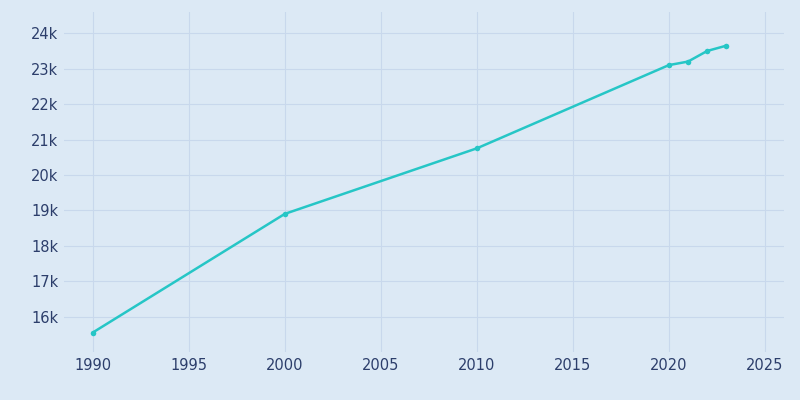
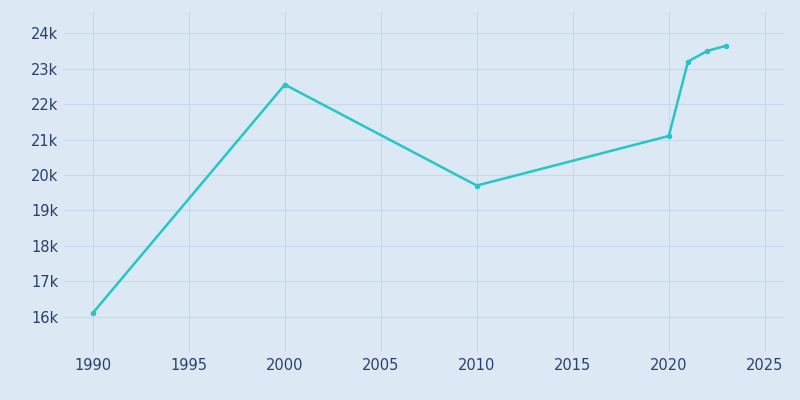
1990: 15.55k -> 16.10k
2000: 18.90k -> 22.55k
2010: 20.75k -> 19.70k
2020: 23.10k -> 21.10k
